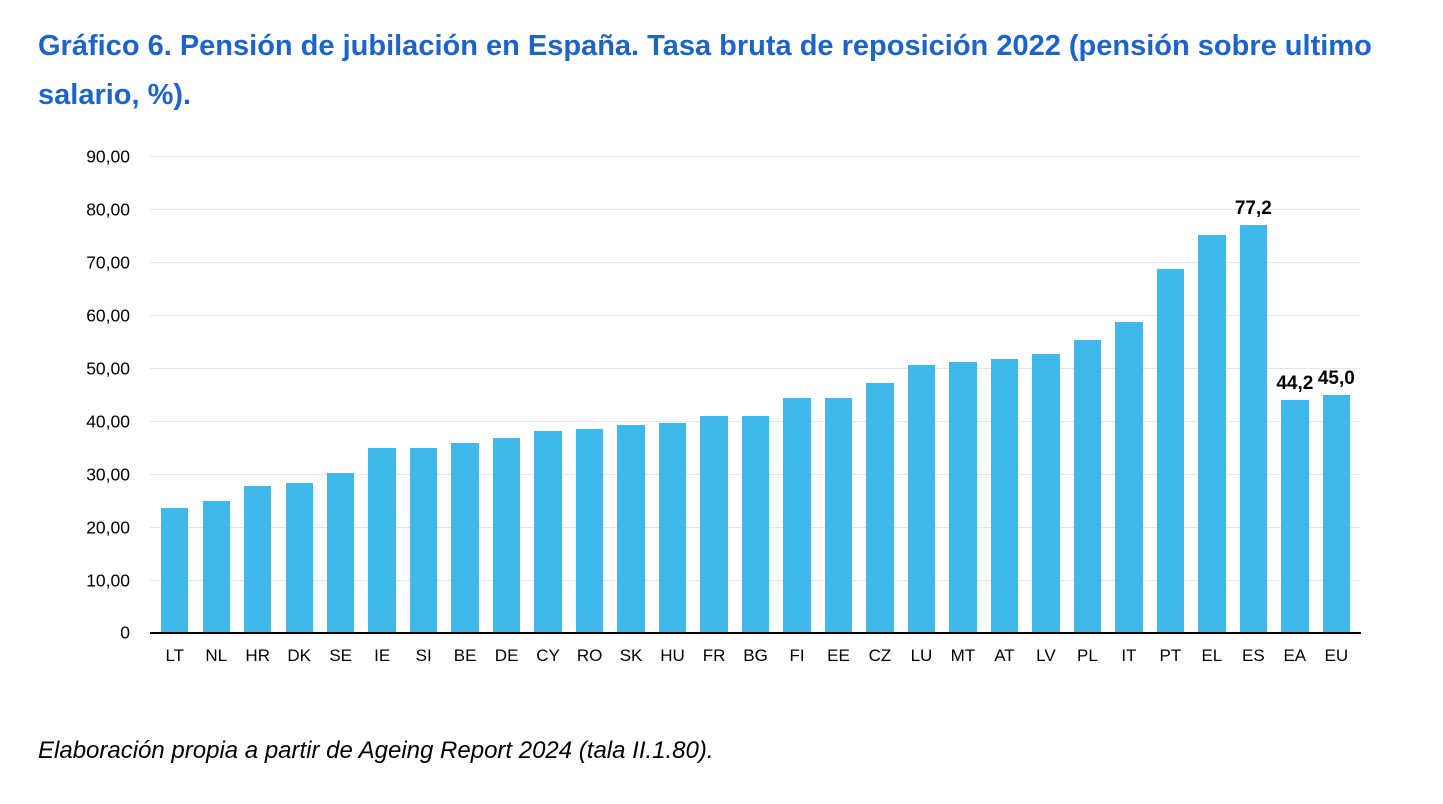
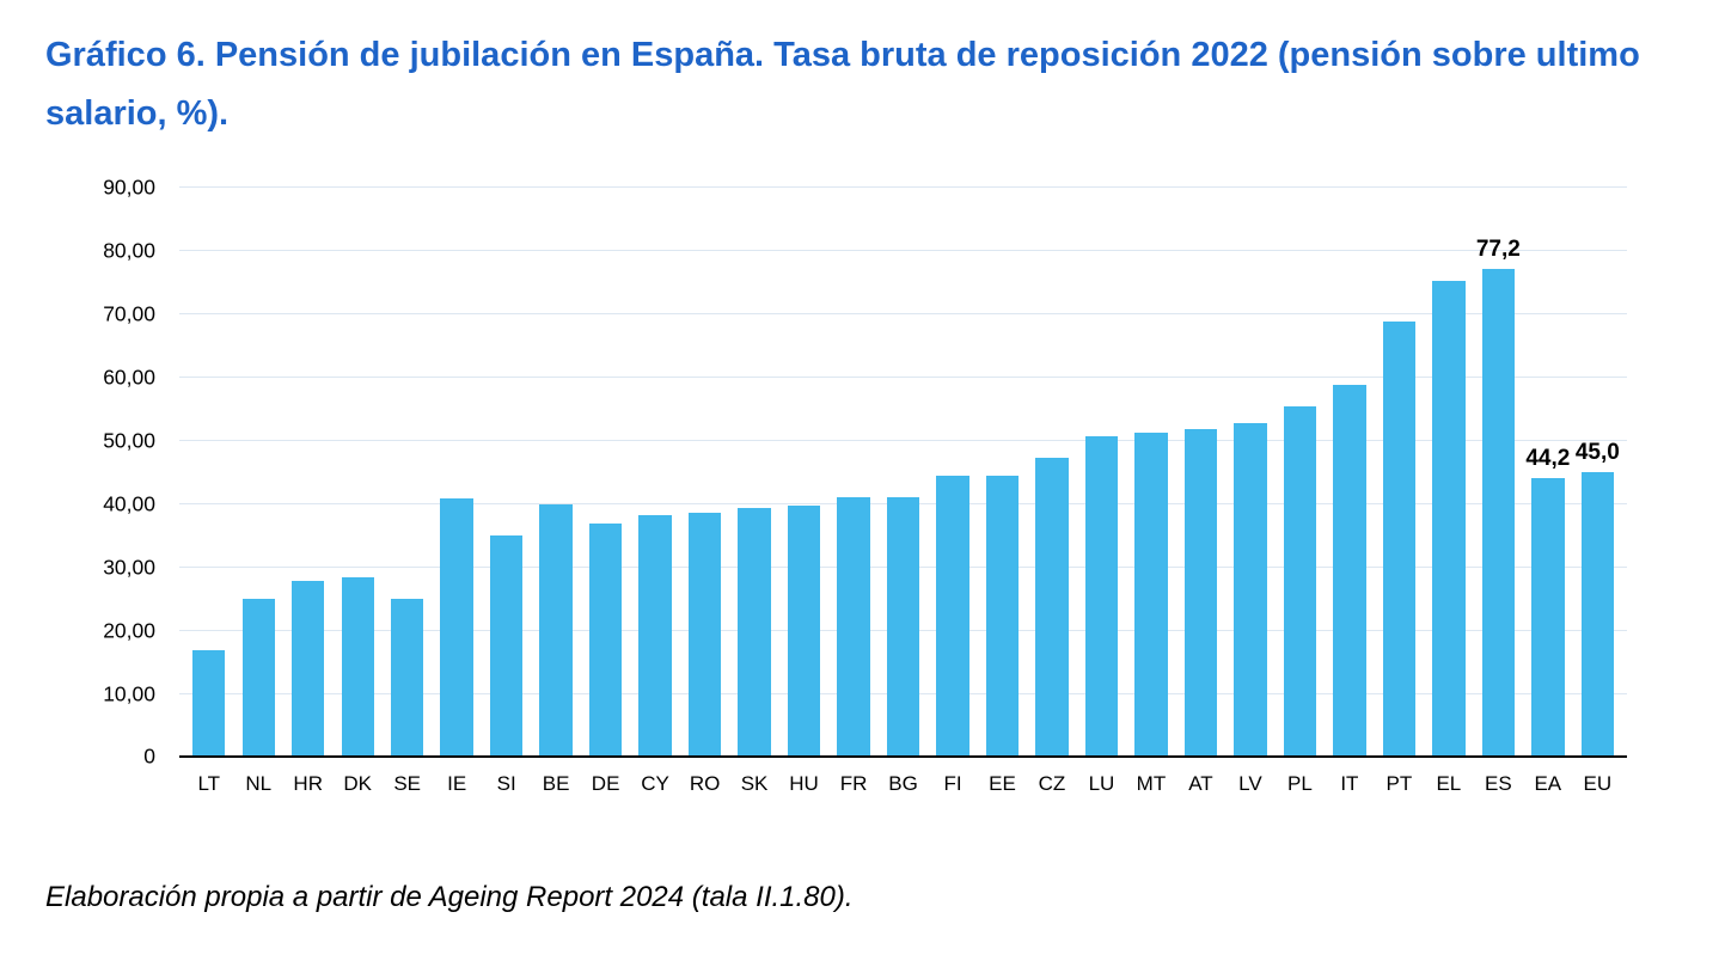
LT: 24 -> 17
SE: 30 -> 25
IE: 35 -> 41
BE: 36 -> 40
